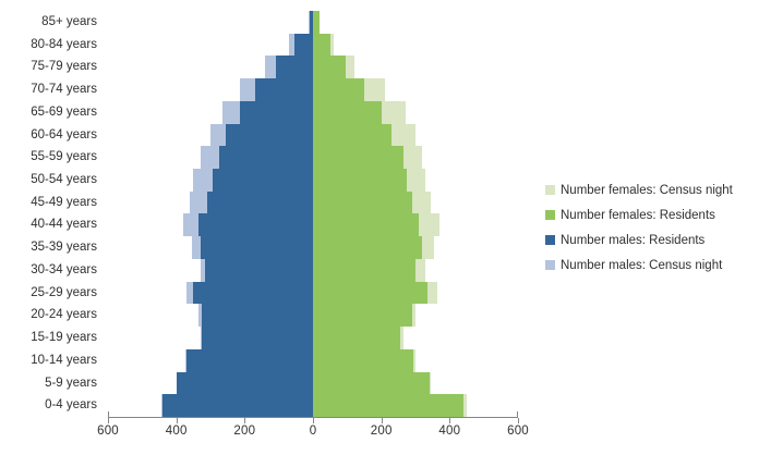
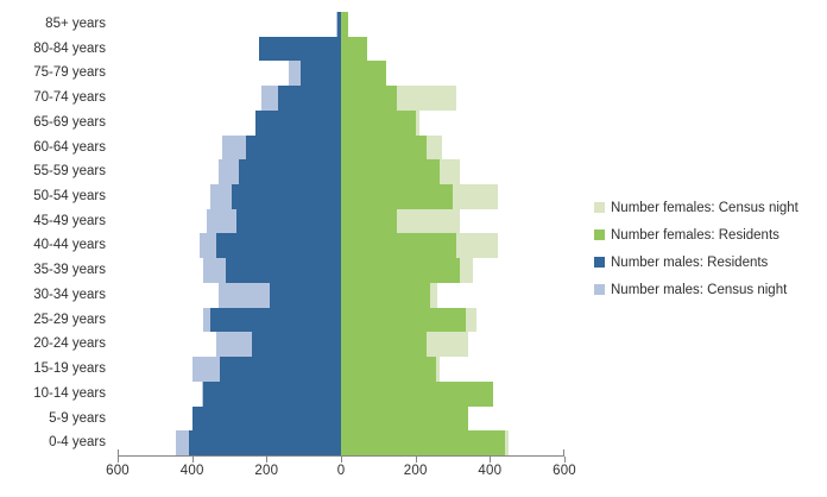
Number females: Residents/80-84 years: 50 -> 70
Number males: Residents/80-84 years: 60 -> 220
Number females: Residents/75-79 years: 100 -> 120
Number females: Census night/70-74 years: 210 -> 310
Number females: Census night/65-69 years: 270 -> 210
Number males: Residents/65-69 years: 220 -> 230
Number males: Census night/65-69 years: 260 -> 190
Number females: Census night/60-64 years: 300 -> 270
Number males: Census night/60-64 years: 300 -> 320
Number females: Census night/50-54 years: 330 -> 420
Number females: Residents/50-54 years: 280 -> 300
Number females: Census night/45-49 years: 340 -> 320
Number females: Residents/45-49 years: 290 -> 150
Number males: Residents/45-49 years: 310 -> 280
Number females: Census night/40-44 years: 370 -> 420
Number males: Residents/35-39 years: 330 -> 310
Number males: Census night/35-39 years: 360 -> 370
Number females: Census night/30-34 years: 330 -> 260
Number females: Residents/30-34 years: 300 -> 240
Number males: Residents/30-34 years: 320 -> 190
Number females: Census night/20-24 years: 300 -> 340
Number females: Residents/20-24 years: 290 -> 230
Number males: Residents/20-24 years: 320 -> 240
Number males: Census night/15-19 years: 330 -> 400
Number females: Residents/10-14 years: 300 -> 410
Number females: Census night/5-9 years: 340 -> 220
Number males: Residents/0-4 years: 440 -> 410
